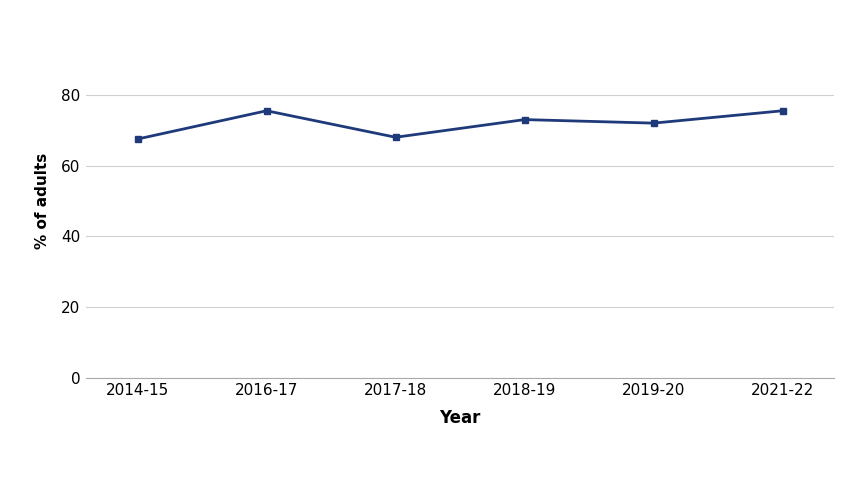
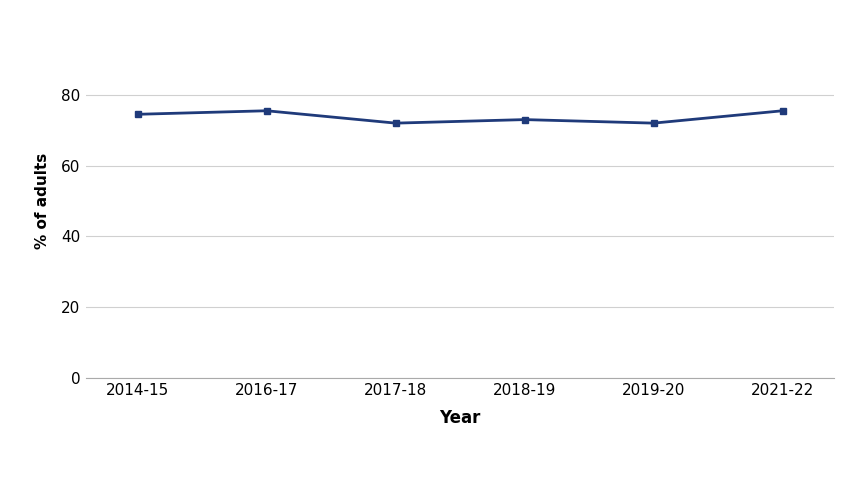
2014-15: 67.5 -> 74.5
2017-18: 68.0 -> 72.0
